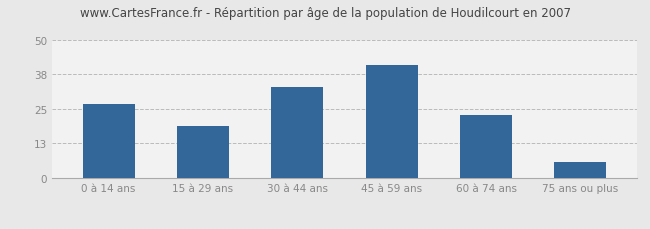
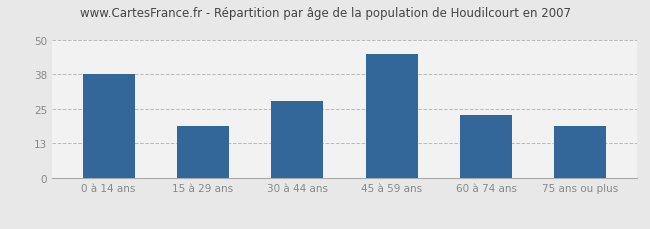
0 à 14 ans: 27 -> 38
30 à 44 ans: 33 -> 28
45 à 59 ans: 41 -> 45
75 ans ou plus: 6 -> 19
